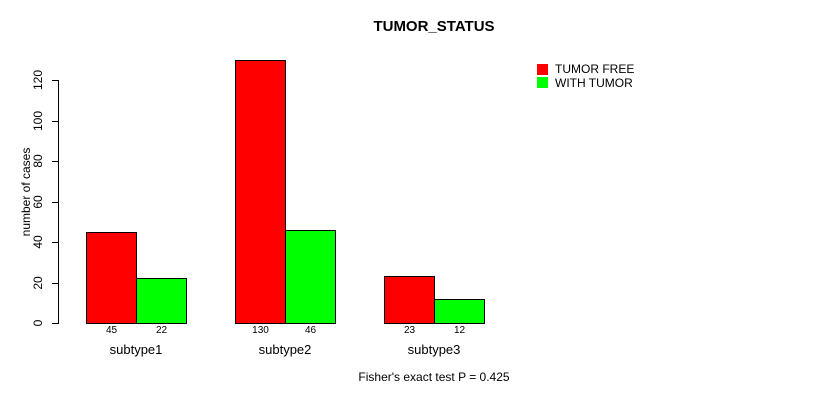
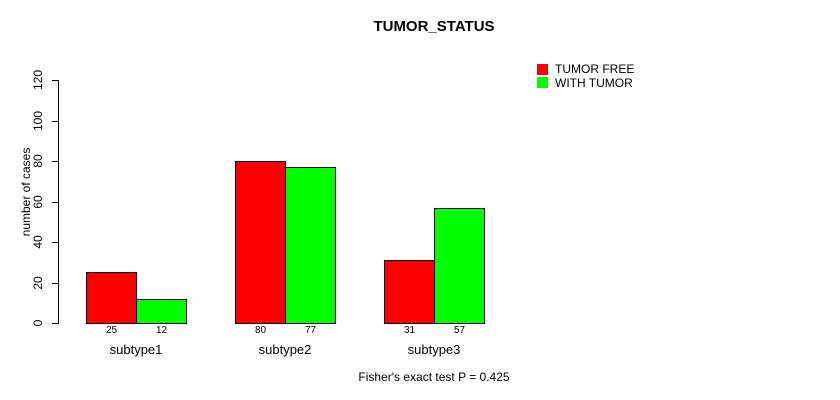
TUMOR FREE/subtype1: 45 -> 25
WITH TUMOR/subtype1: 22 -> 12
TUMOR FREE/subtype2: 130 -> 80
WITH TUMOR/subtype2: 46 -> 77
TUMOR FREE/subtype3: 23 -> 31
WITH TUMOR/subtype3: 12 -> 57
